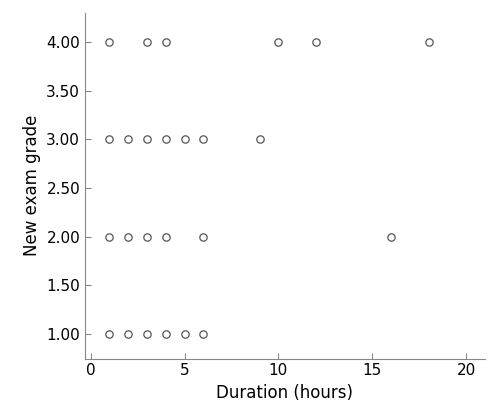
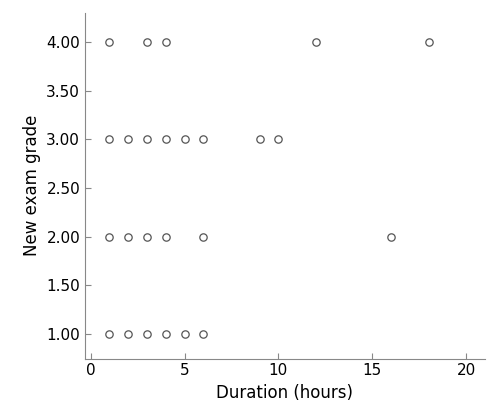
10: 4 -> 3
